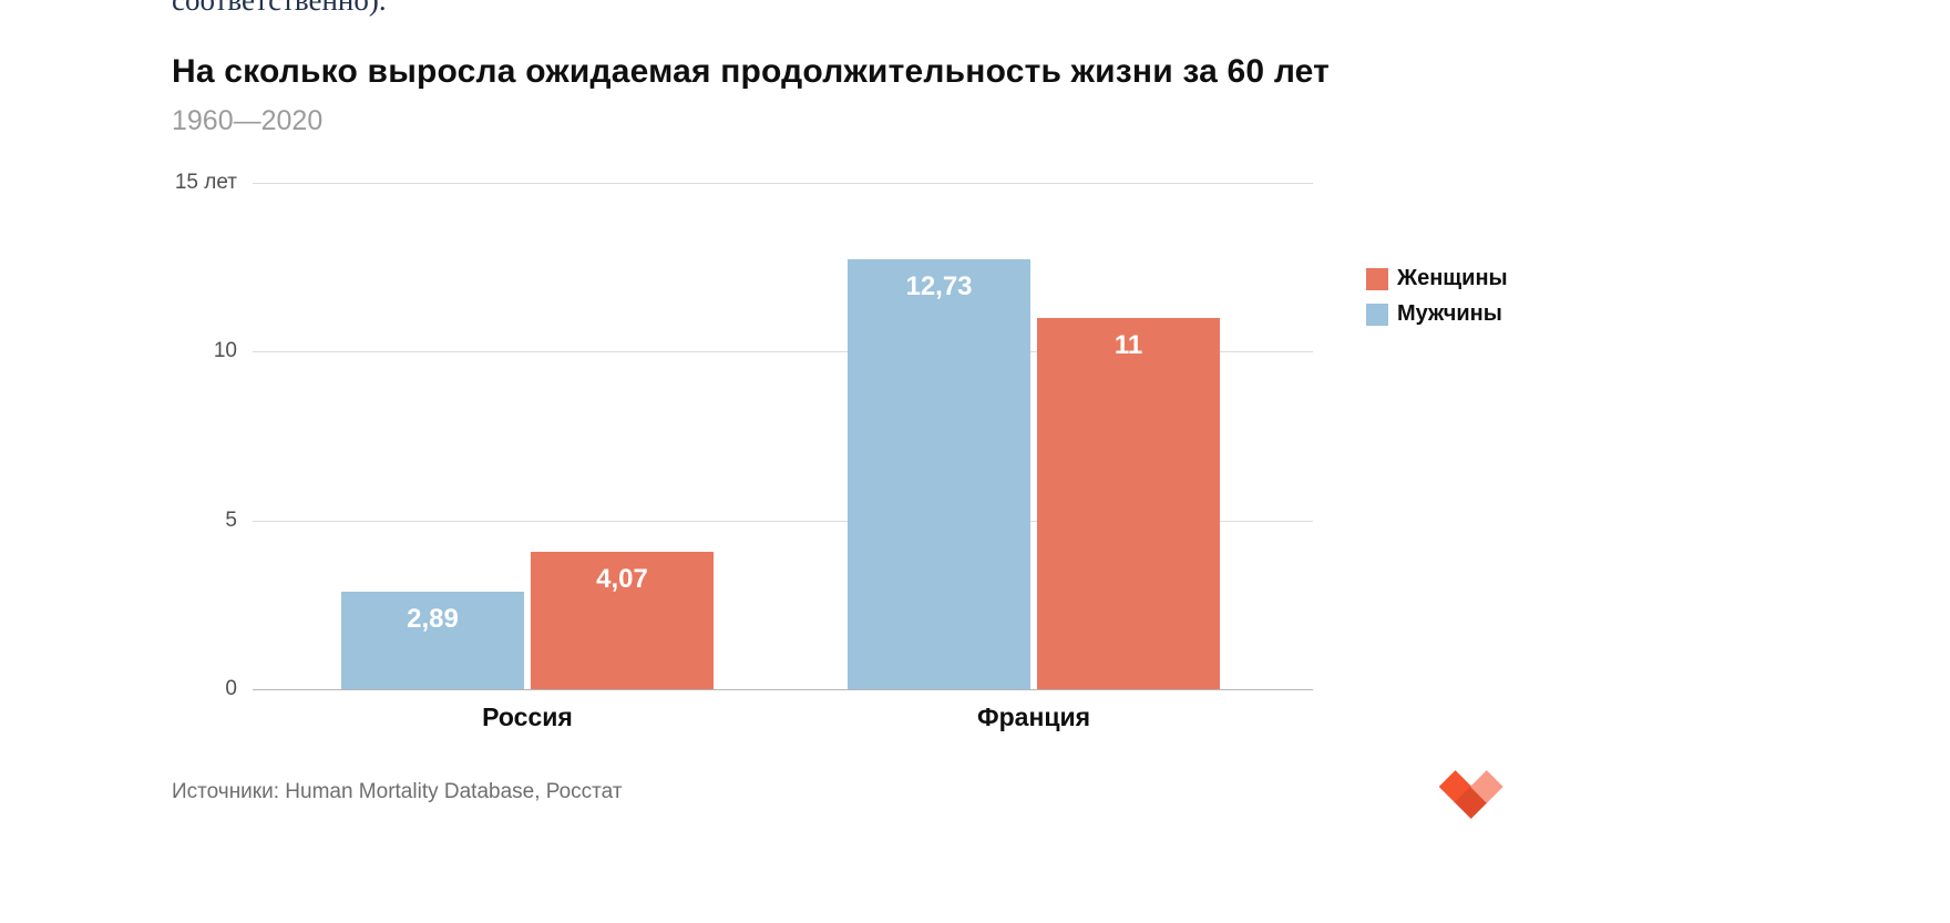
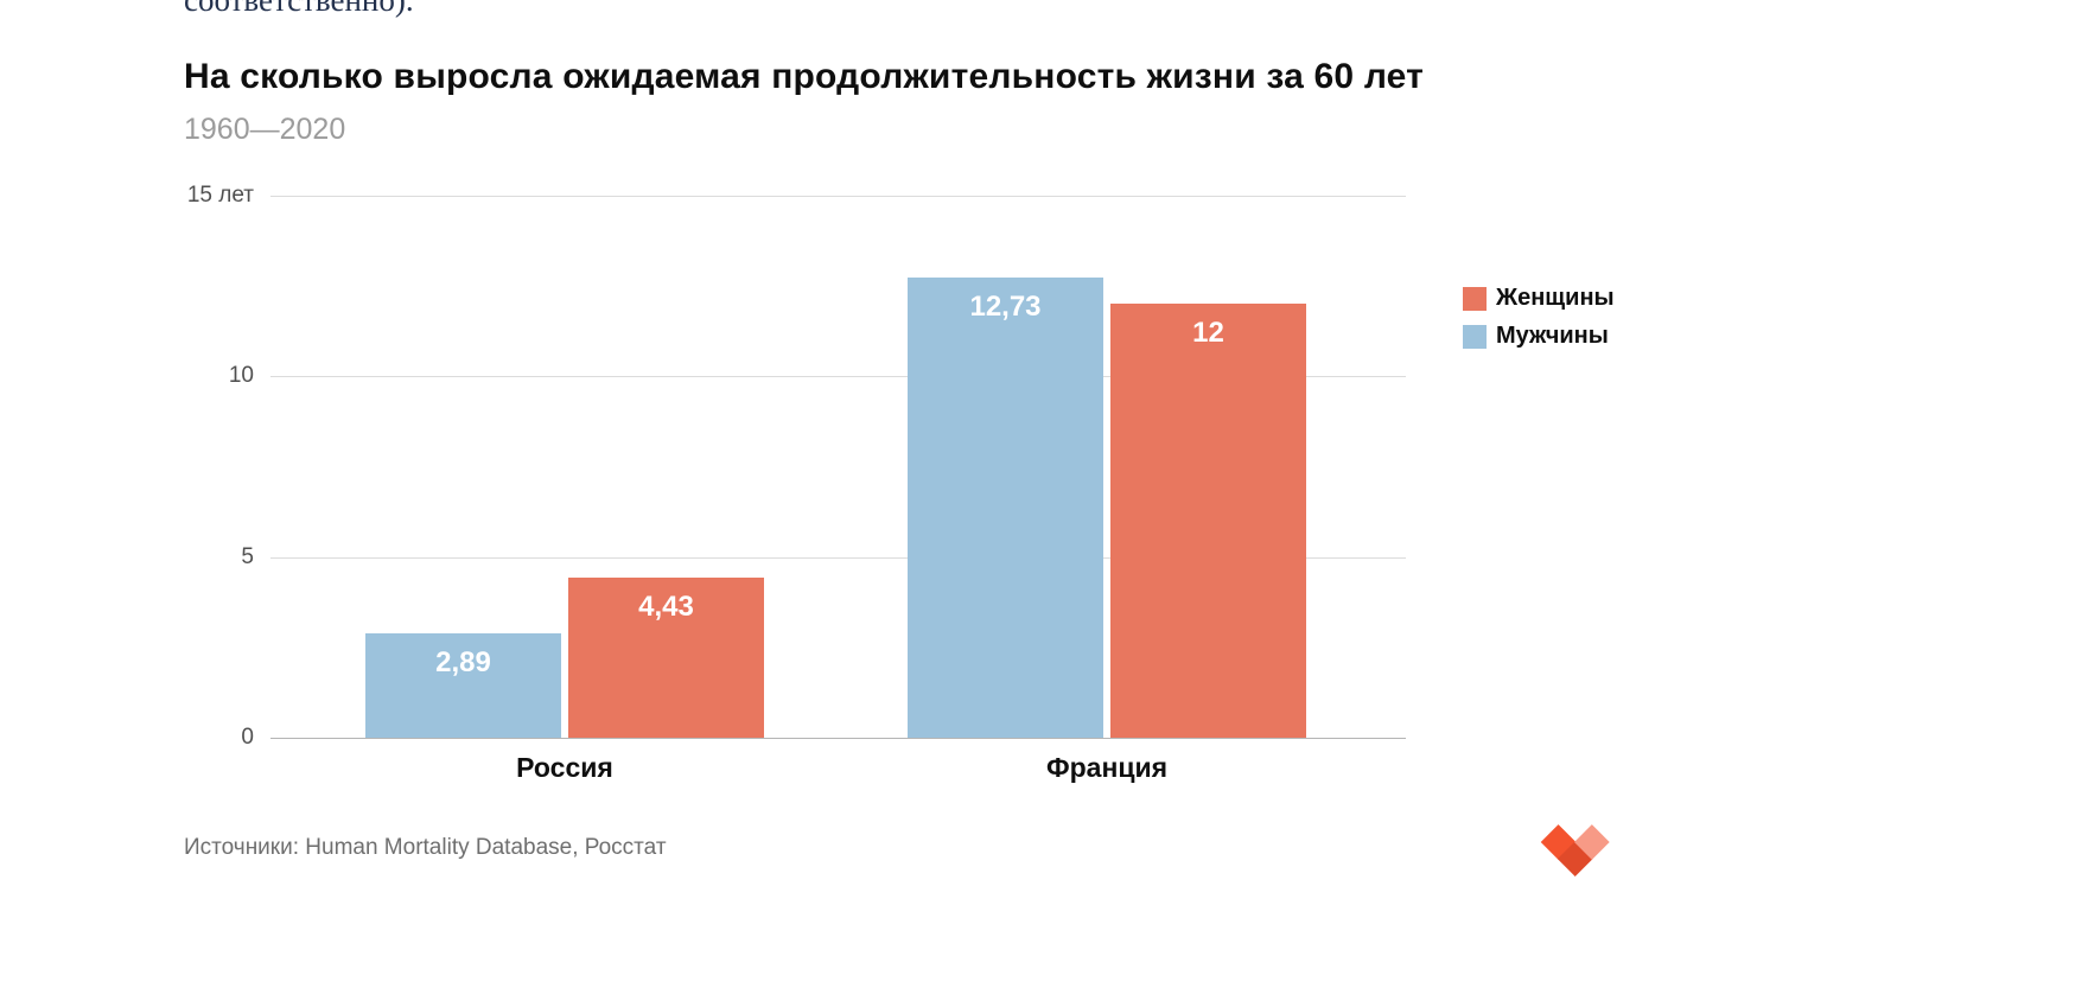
Женщины/Россия: 4,07 -> 4,43
Женщины/Франция: 11 -> 12
